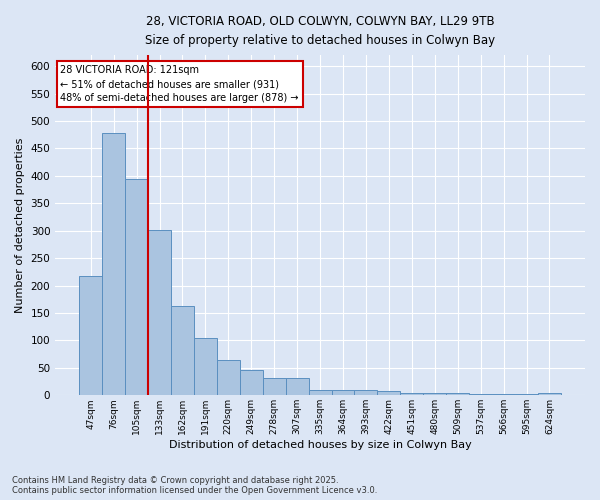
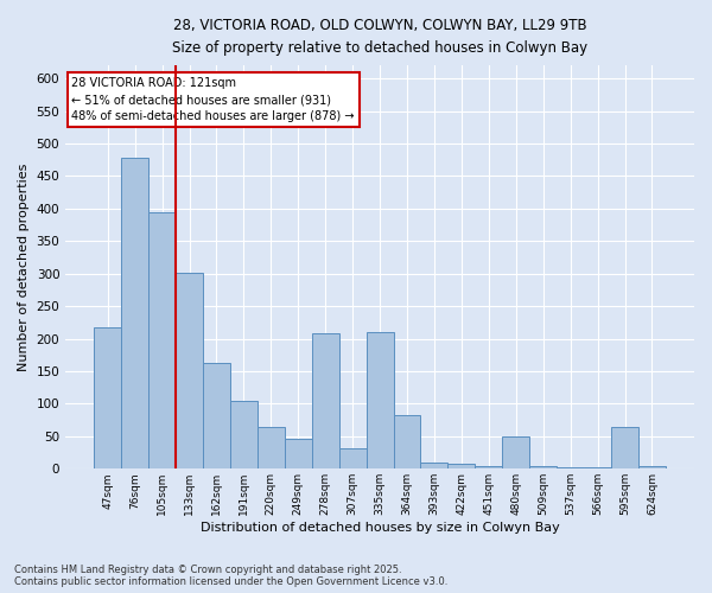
278sqm: 31 -> 208
335sqm: 10 -> 210
364sqm: 10 -> 82
480sqm: 5 -> 50
595sqm: 3 -> 64
